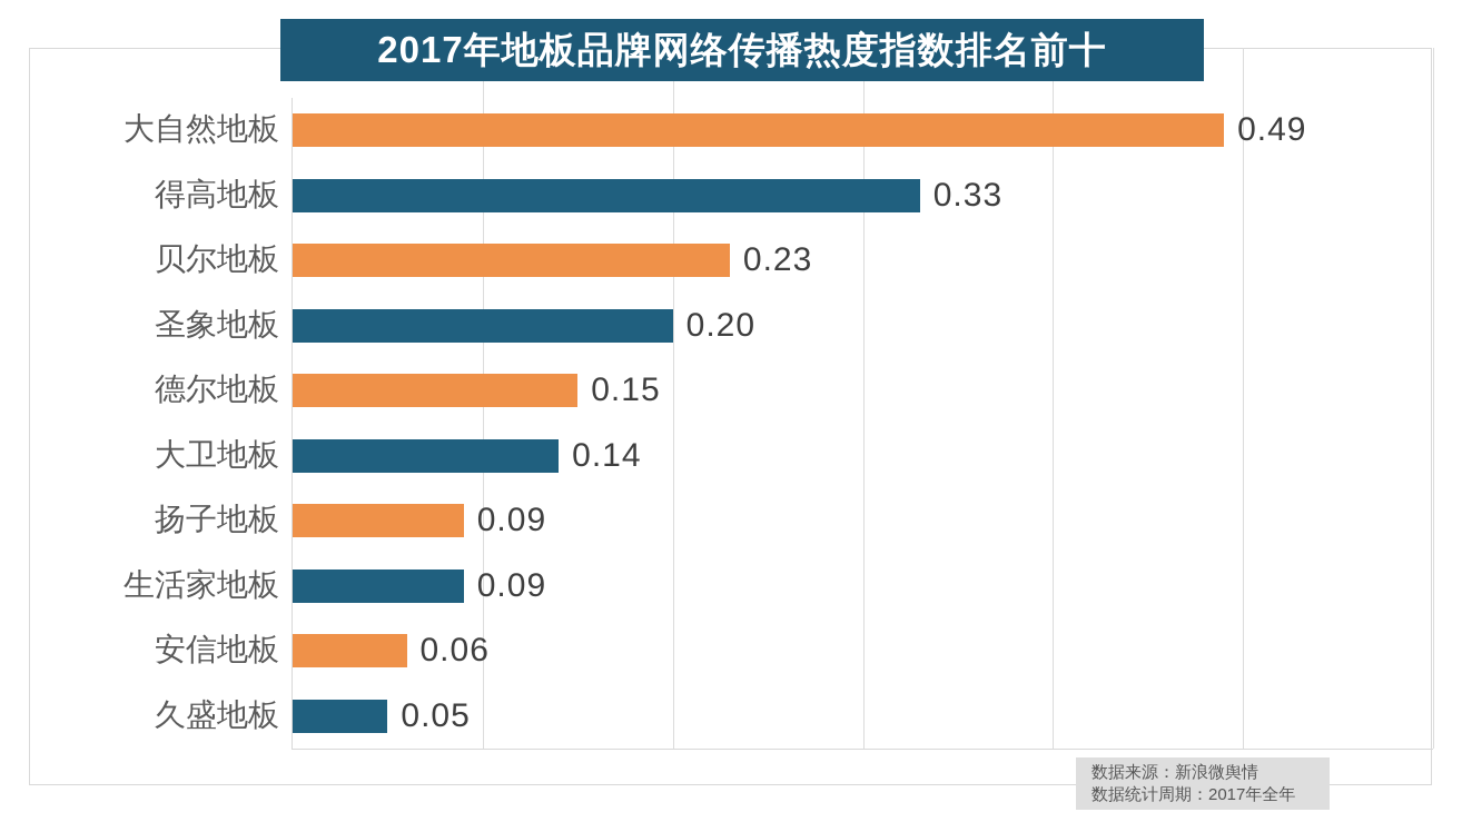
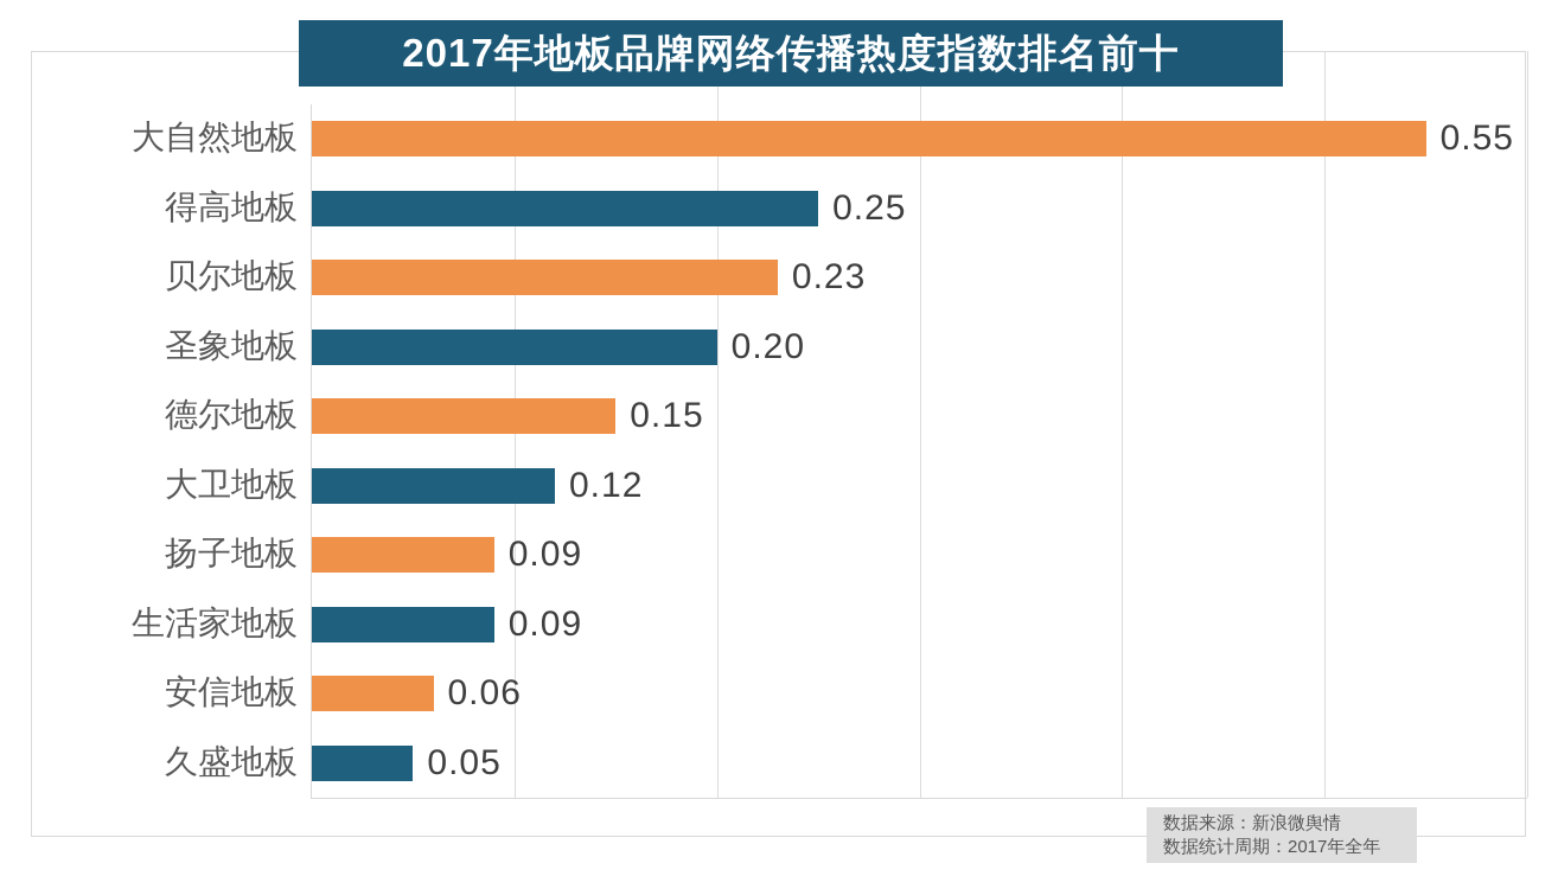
大自然地板: 0.49 -> 0.55
得高地板: 0.33 -> 0.25
大卫地板: 0.14 -> 0.12
